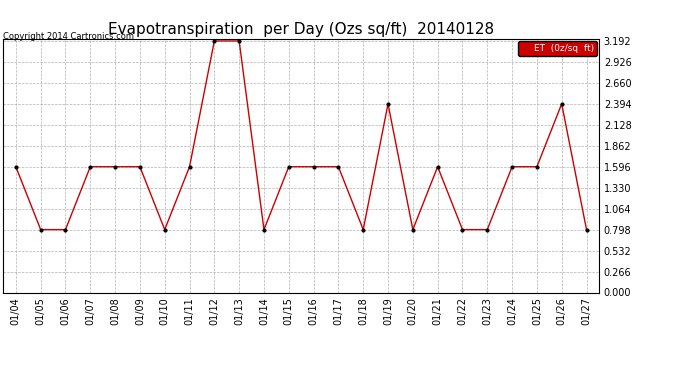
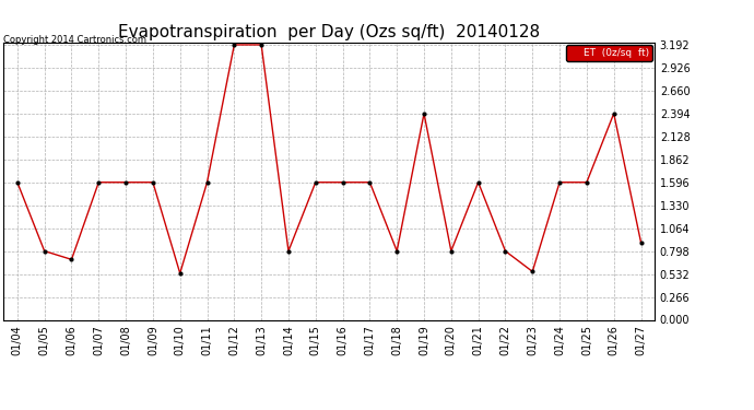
01/06: 0.80 -> 0.70
01/10: 0.80 -> 0.54
01/23: 0.80 -> 0.56
01/27: 0.80 -> 0.90
